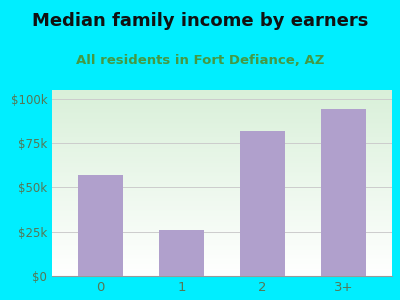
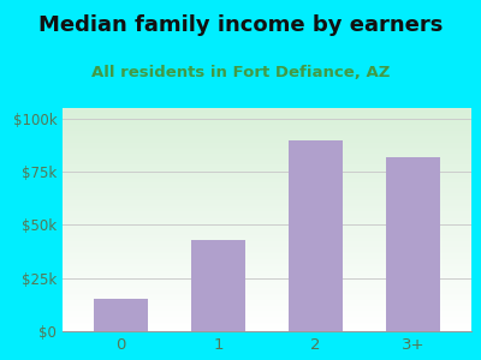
0: $57k -> $15k
1: $26k -> $43k
2: $82k -> $90k
3+: $94k -> $82k
